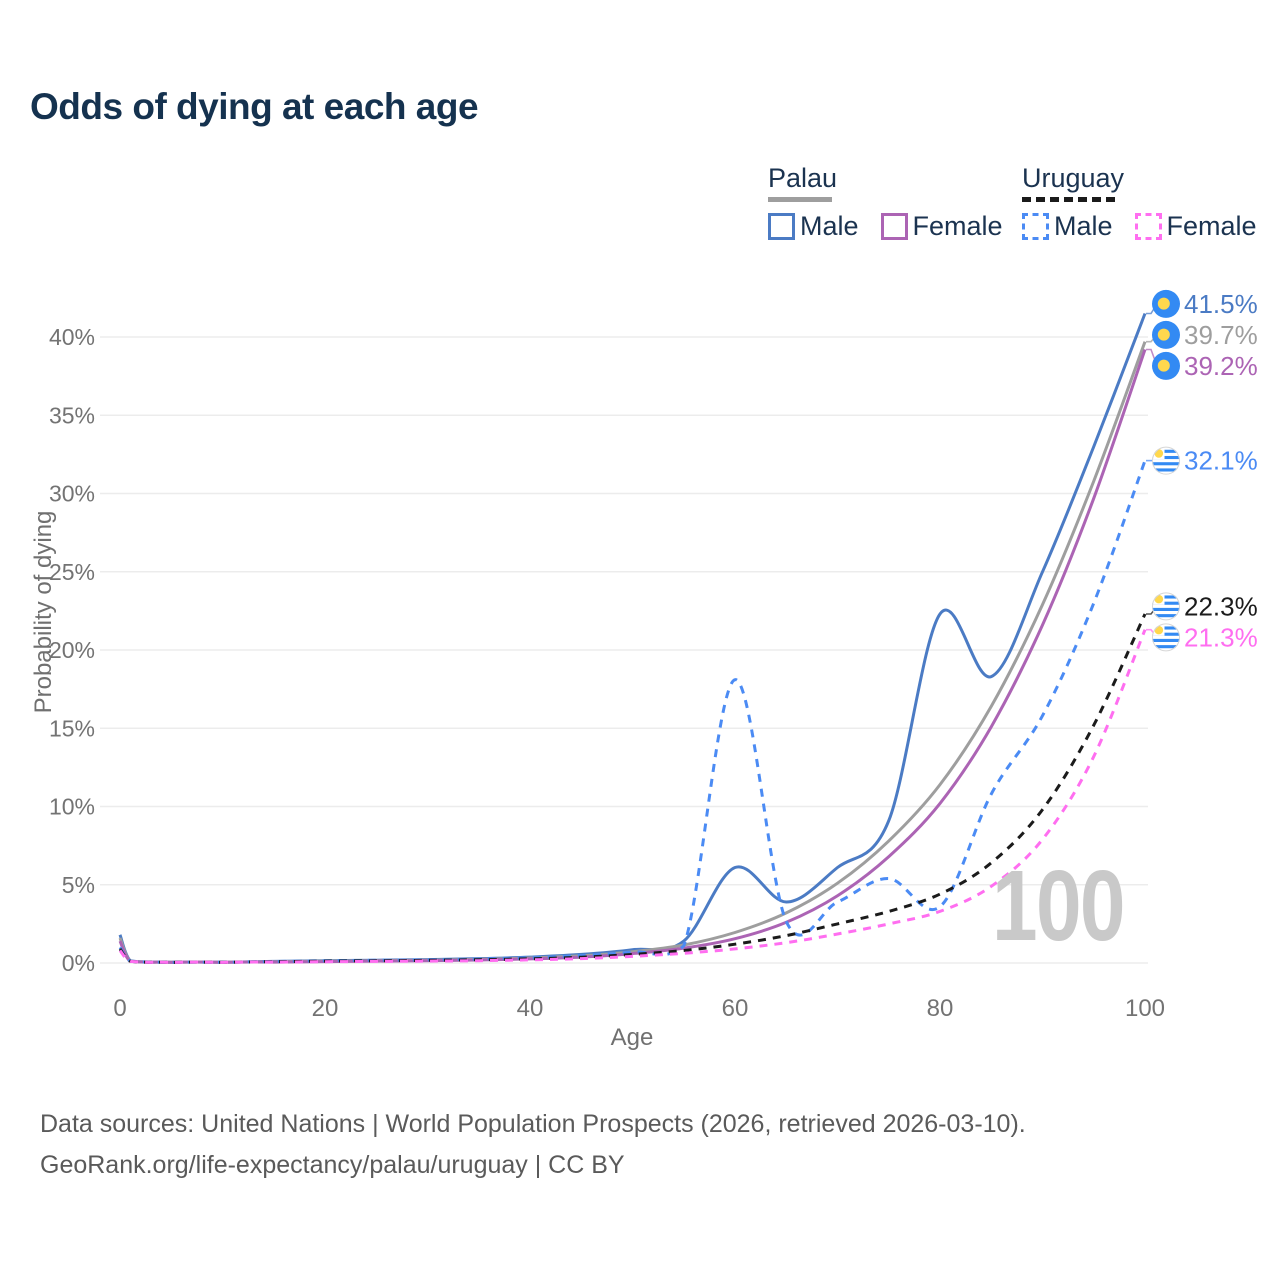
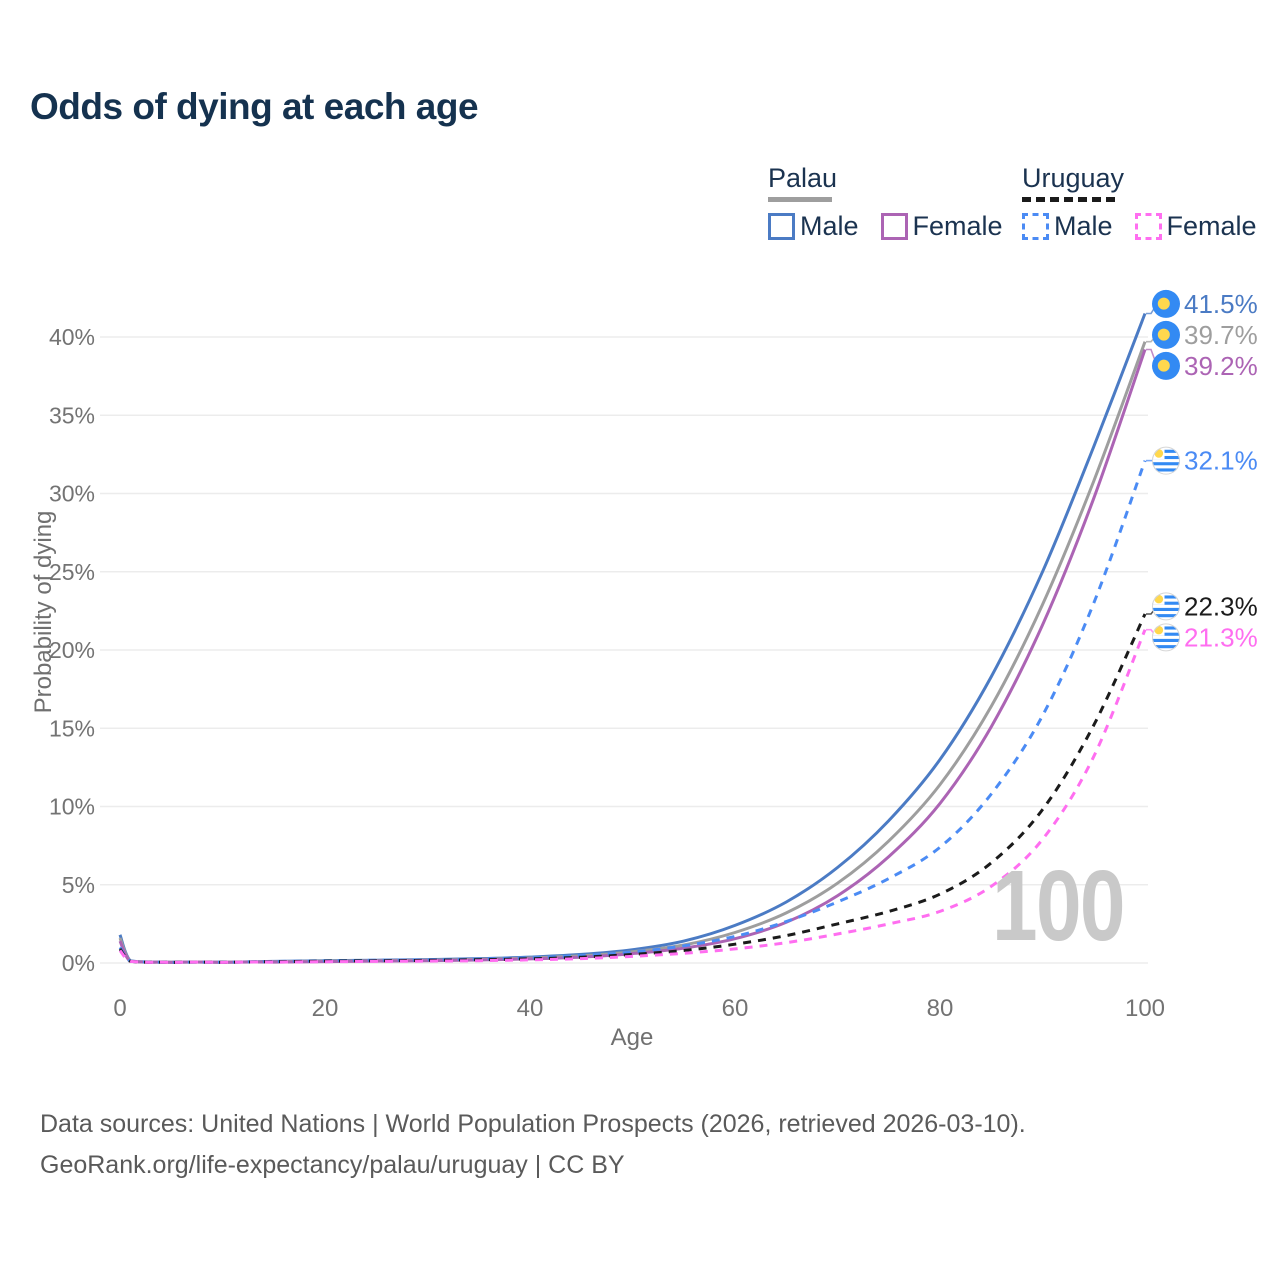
Palau Male/60: 6.1% -> 2.4%
Uruguay Male/60: 18.1% -> 1.7%
Palau Male/80: 22.3% -> 13.0%
Uruguay Male/80: 3.6% -> 7.4%
